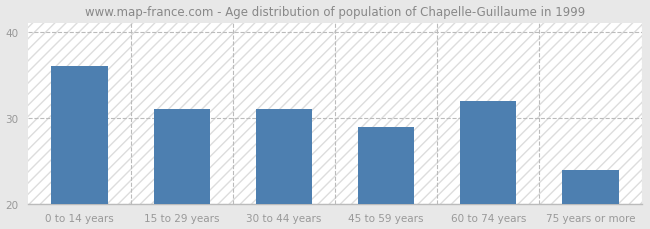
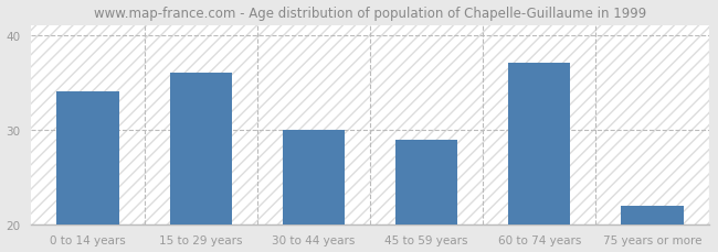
0 to 14 years: 36 -> 34
15 to 29 years: 31 -> 36
30 to 44 years: 31 -> 30
60 to 74 years: 32 -> 37
75 years or more: 24 -> 22
